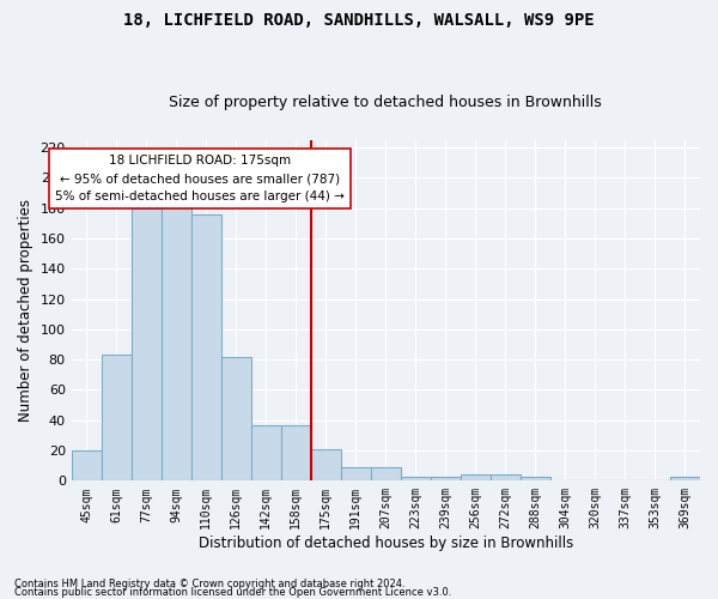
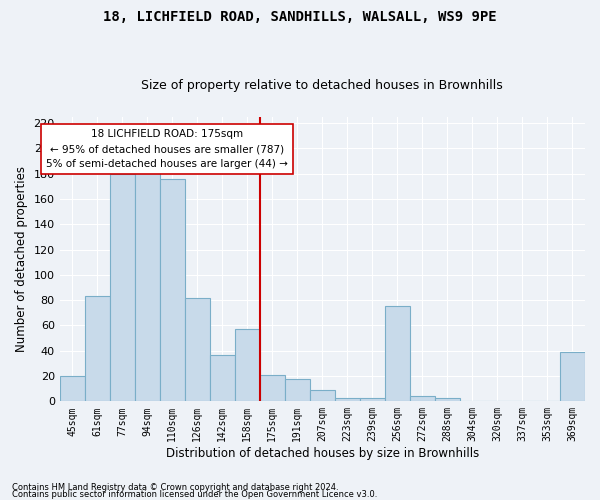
158sqm: 37 -> 57
191sqm: 9 -> 18
256sqm: 4 -> 75
369sqm: 3 -> 39
